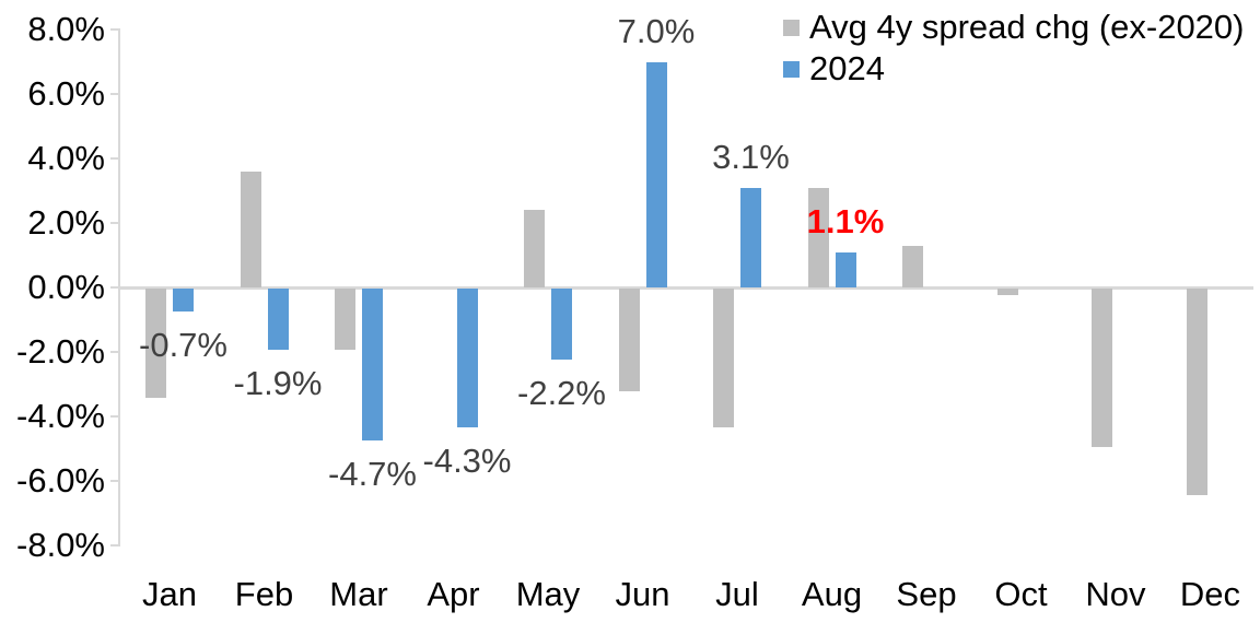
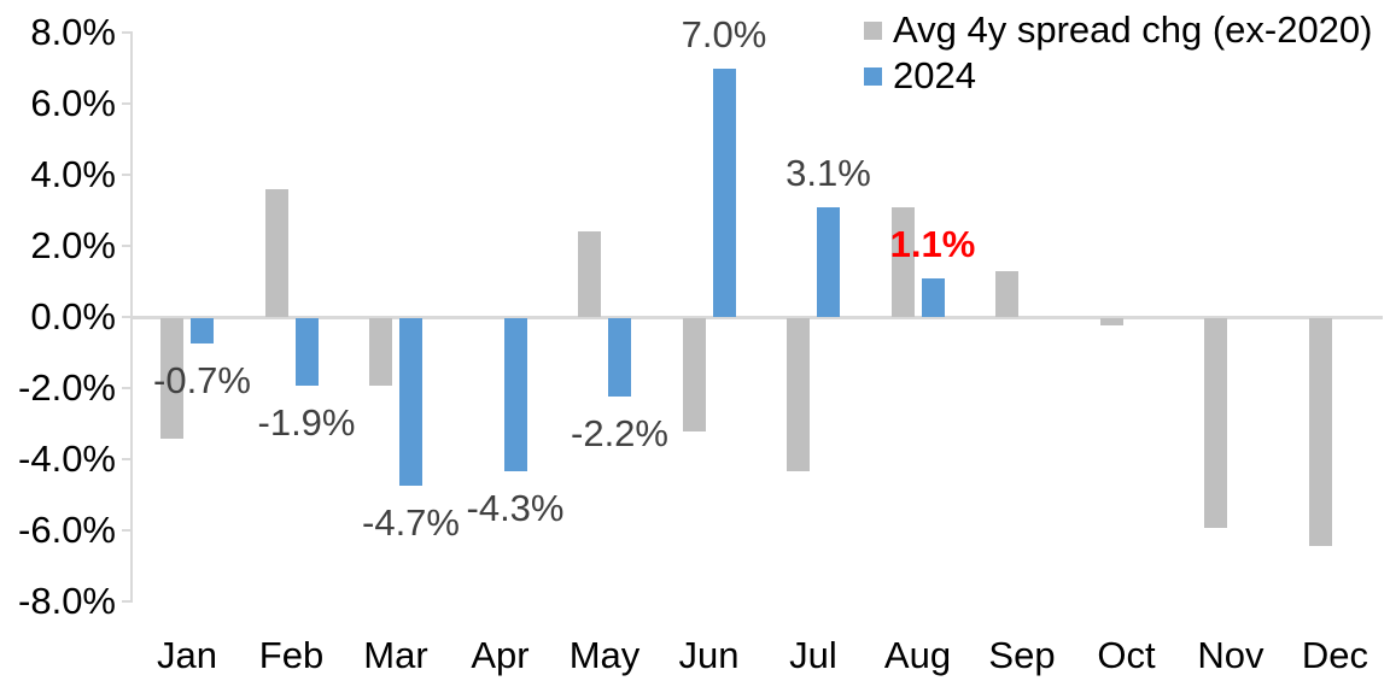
Avg 4y spread chg (ex-2020)/Nov: -4.9% -> -5.9%
